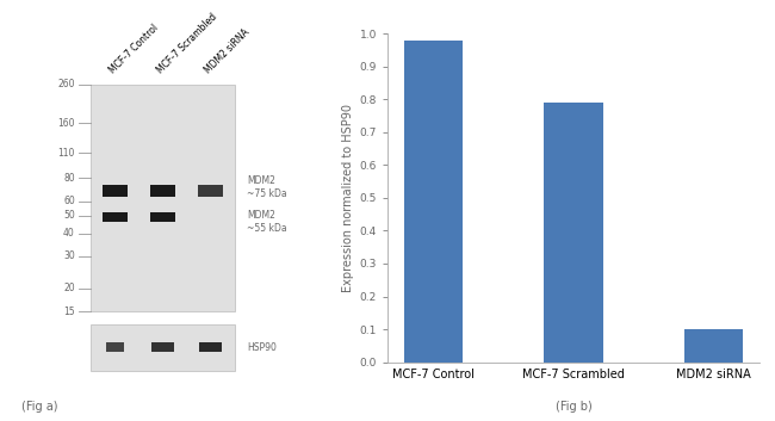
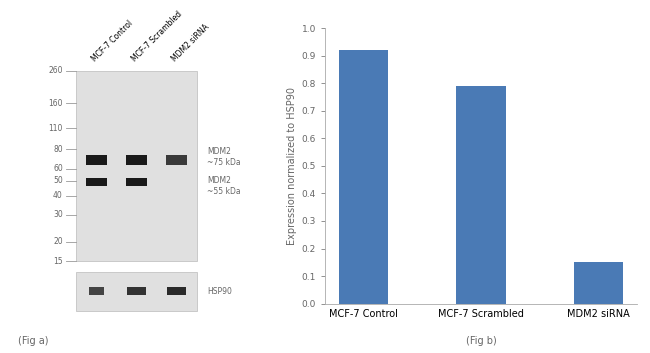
MCF-7 Control: 0.98 -> 0.92
MDM2 siRNA: 0.10 -> 0.15
